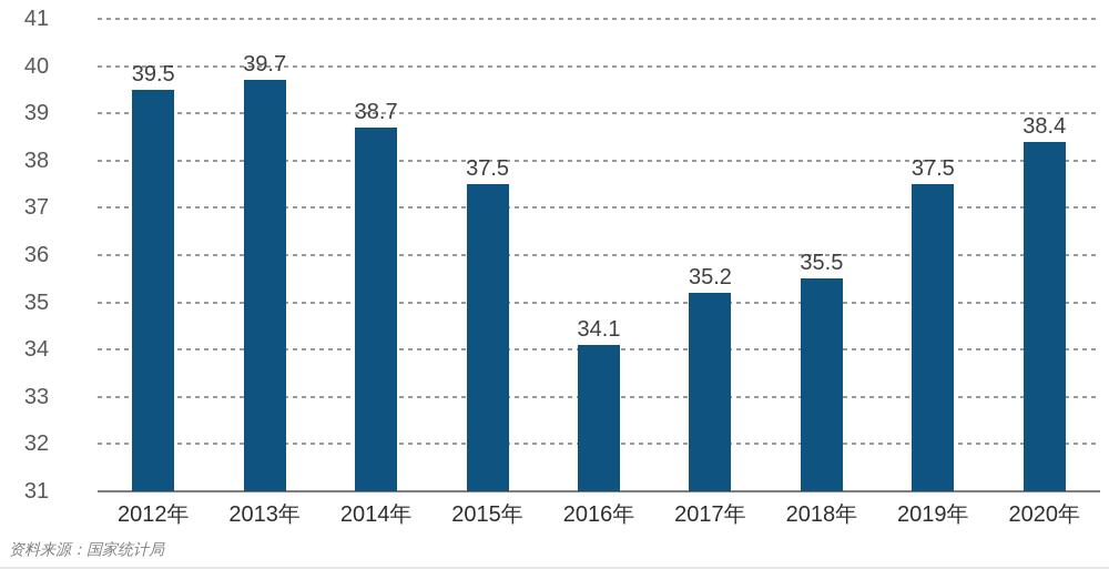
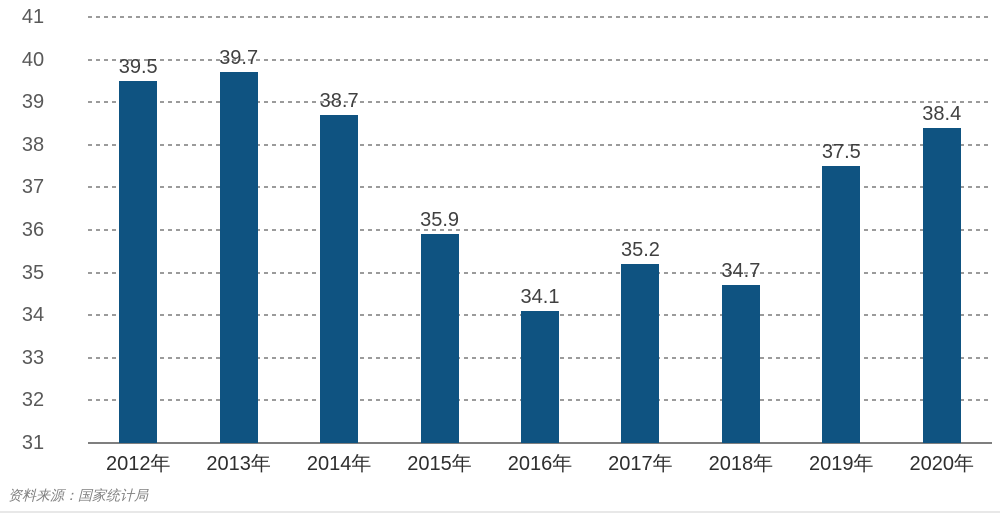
2015年: 37.5 -> 35.9
2018年: 35.5 -> 34.7
